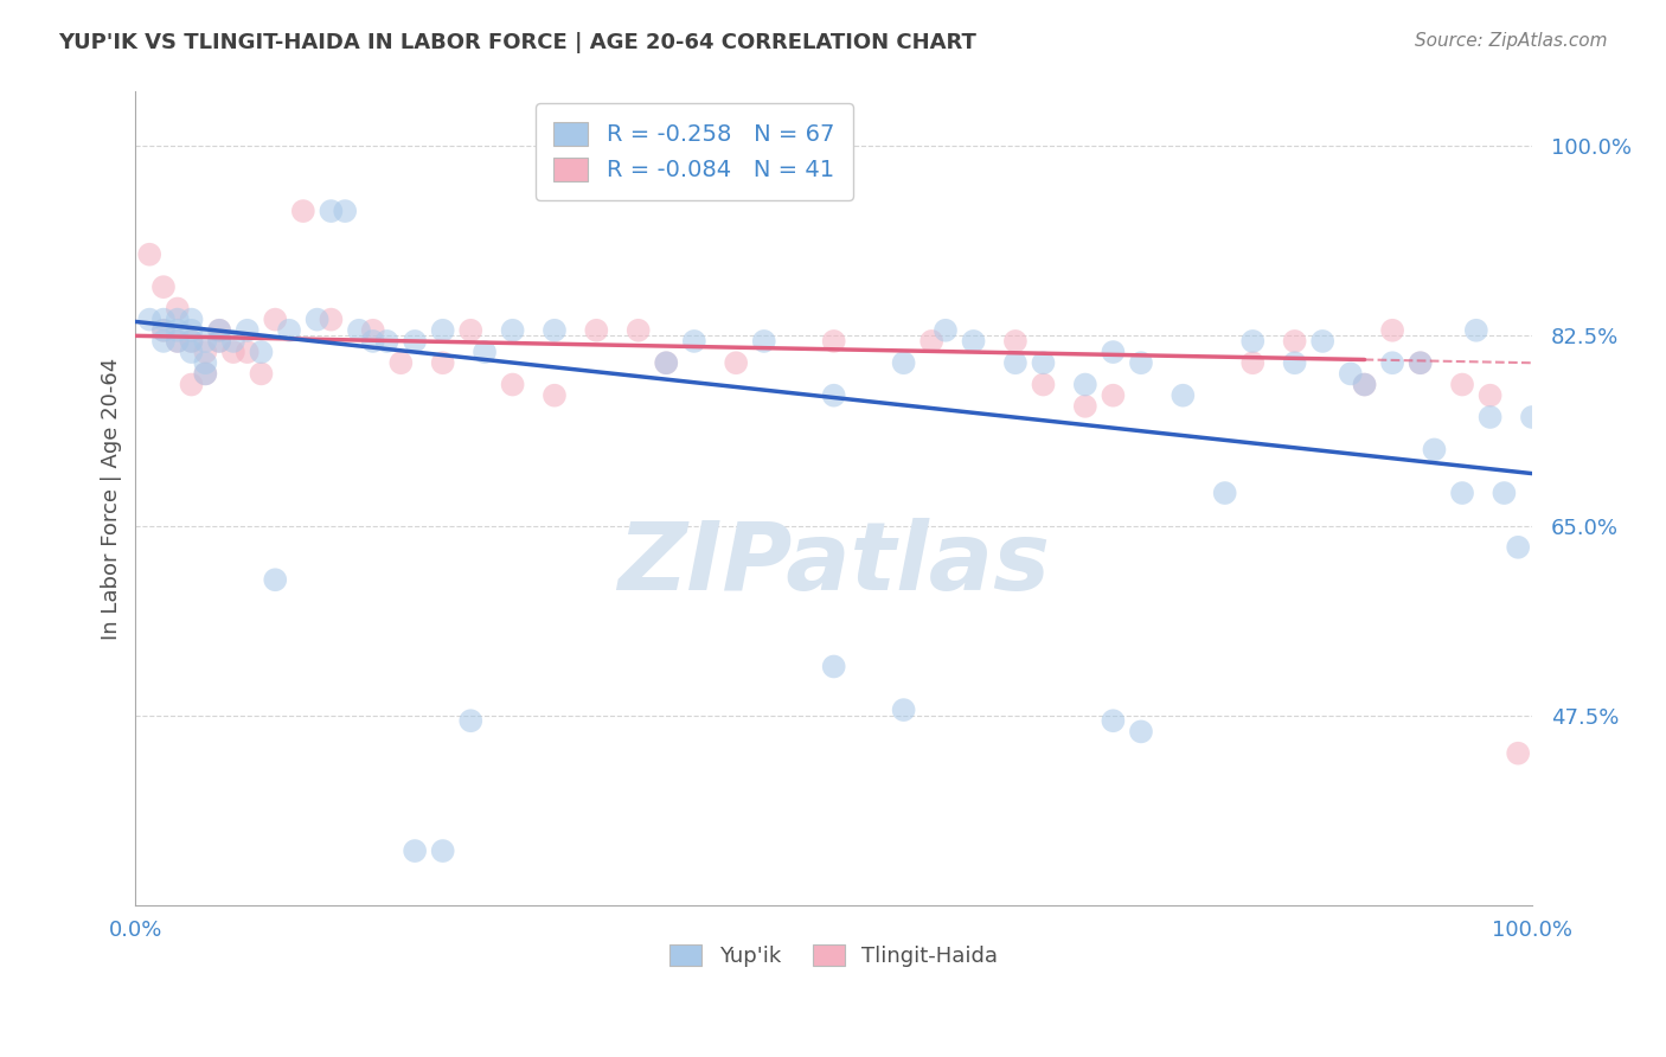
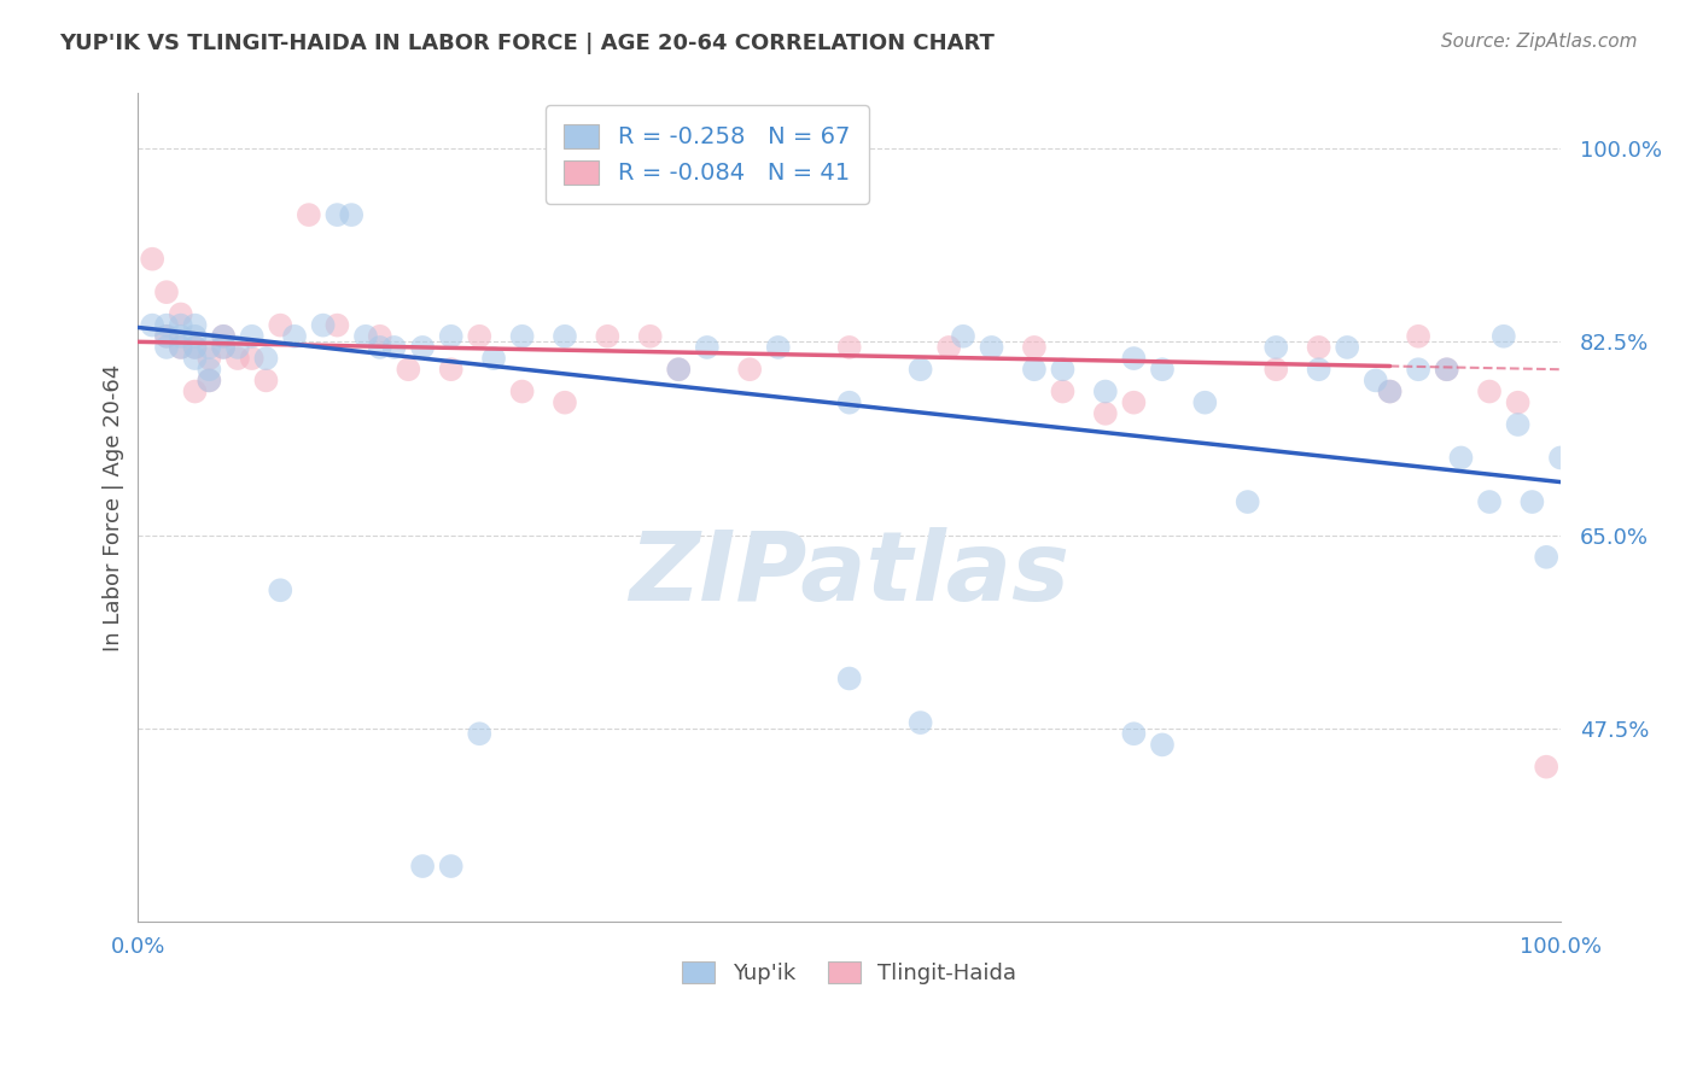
Yup'ik/100.0%: 75% -> 72%
